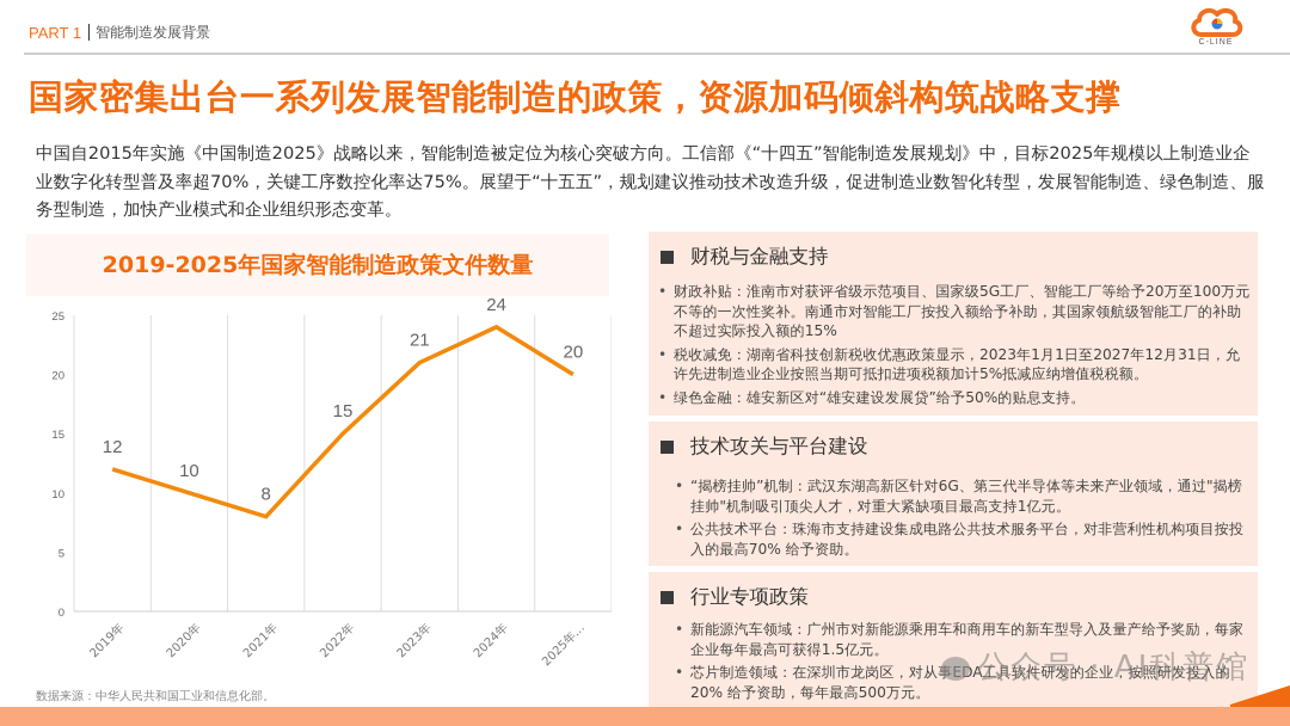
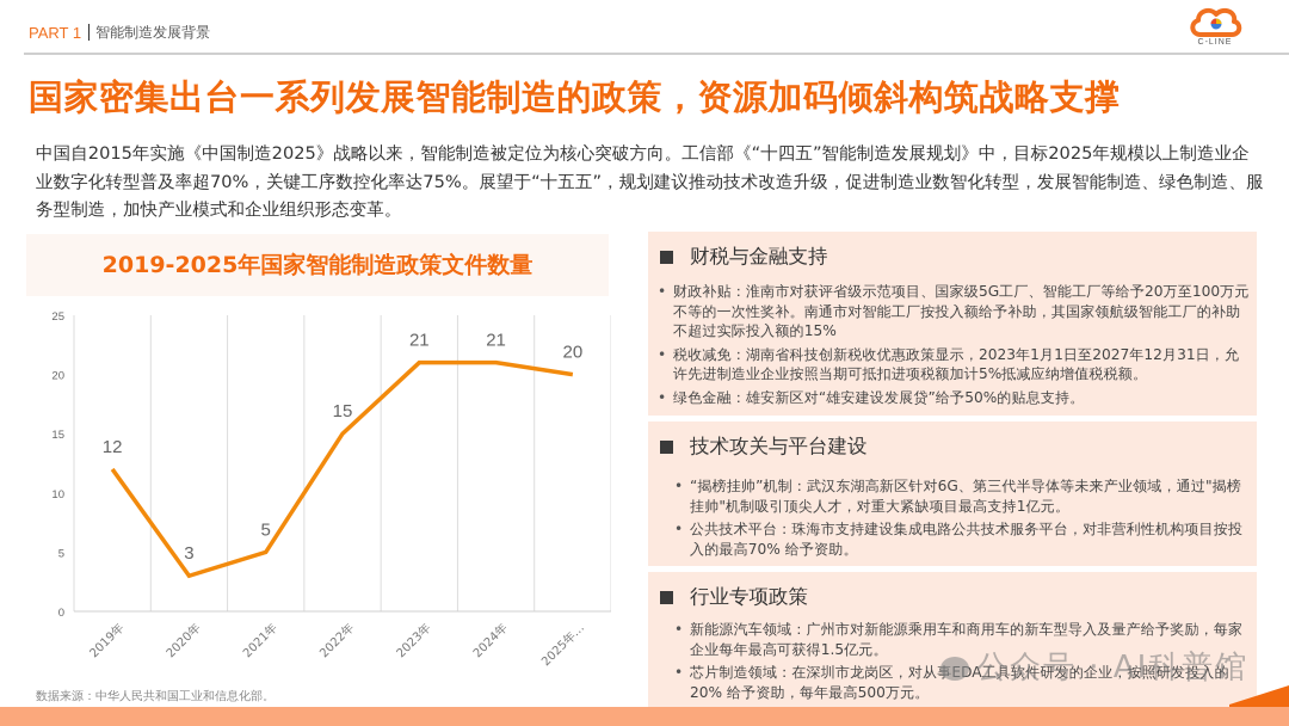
2020年: 10 -> 3
2021年: 8 -> 5
2024年: 24 -> 21
